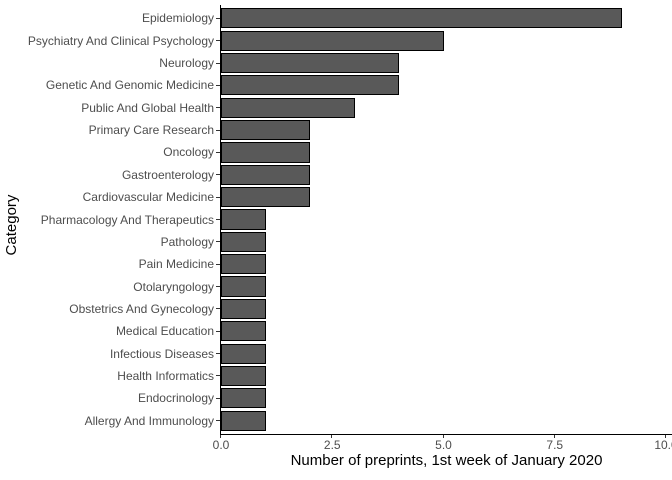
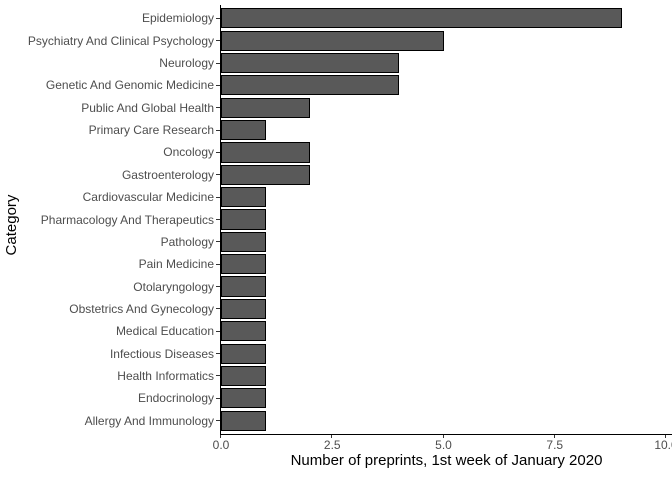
Public And Global Health: 3 -> 2
Primary Care Research: 2 -> 1
Cardiovascular Medicine: 2 -> 1
